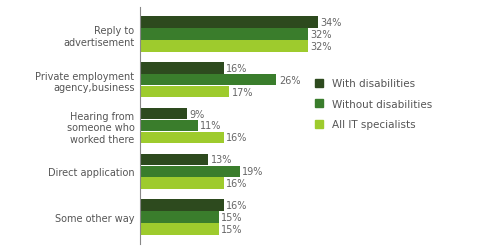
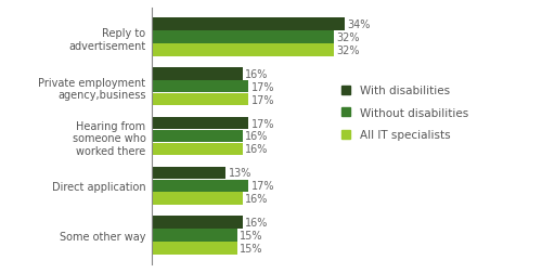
Without disabilities/Private employment agency,business: 26% -> 17%
With disabilities/Hearing from someone who worked there: 9% -> 17%
Without disabilities/Hearing from someone who worked there: 11% -> 16%
Without disabilities/Direct application: 19% -> 17%
